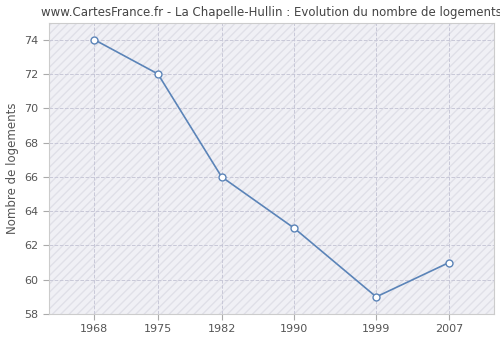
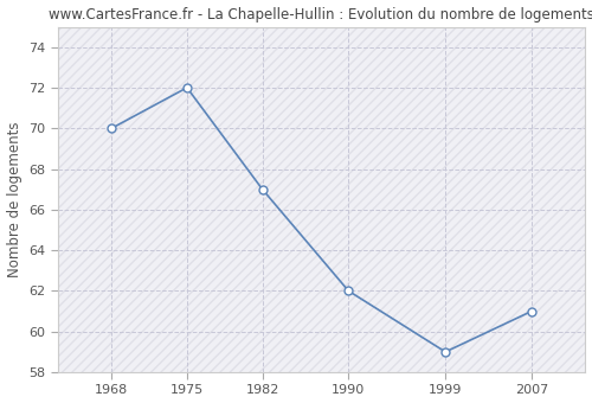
1968: 74 -> 70
1982: 66 -> 67
1990: 63 -> 62
